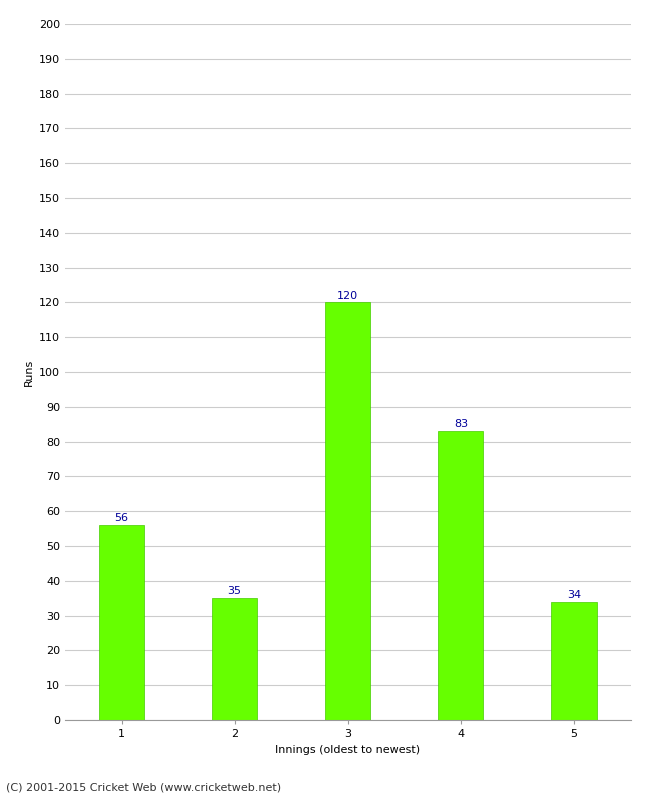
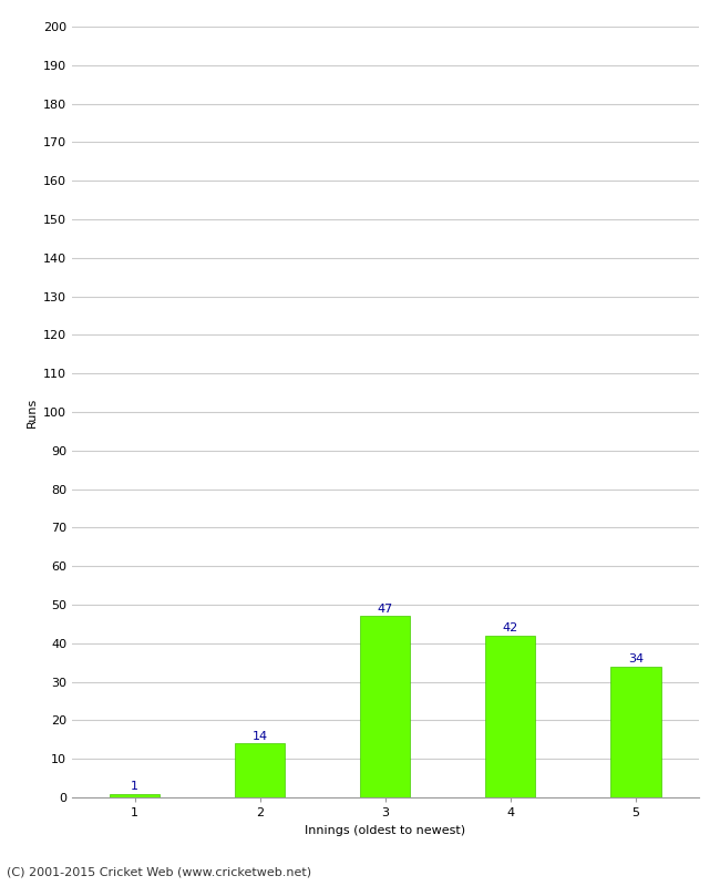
1: 56 -> 1
2: 35 -> 14
3: 120 -> 47
4: 83 -> 42
